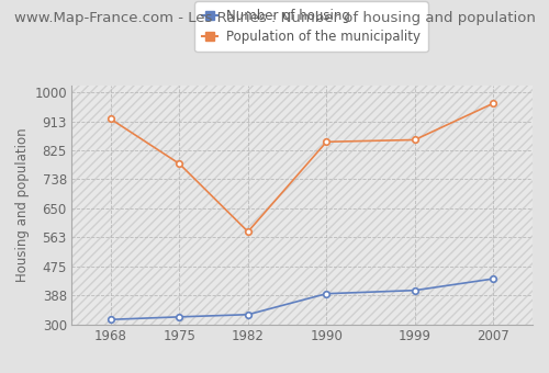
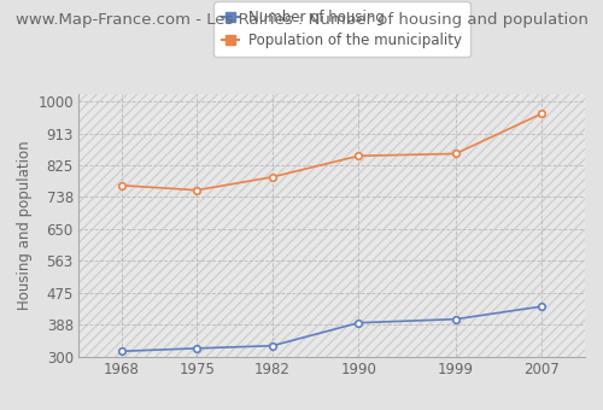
Population of the municipality/1968: 920 -> 770
Population of the municipality/1975: 785 -> 757
Population of the municipality/1982: 580 -> 793
